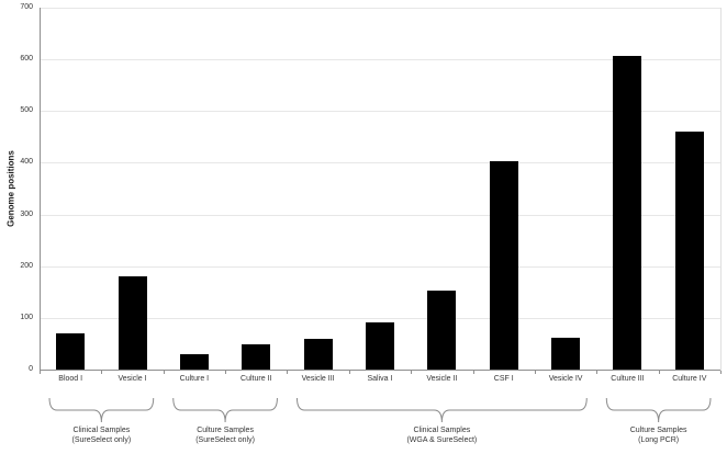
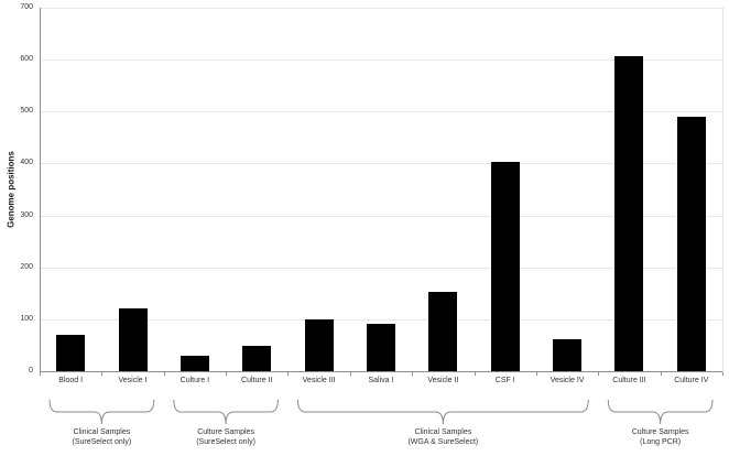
Vesicle I: 180 -> 120
Vesicle III: 60 -> 100
Culture IV: 460 -> 490
